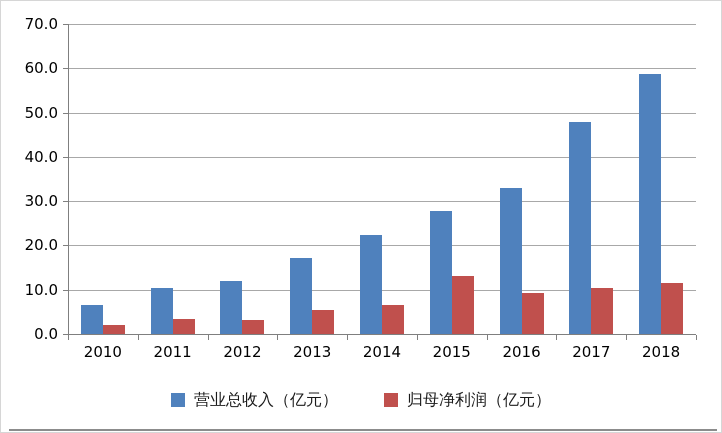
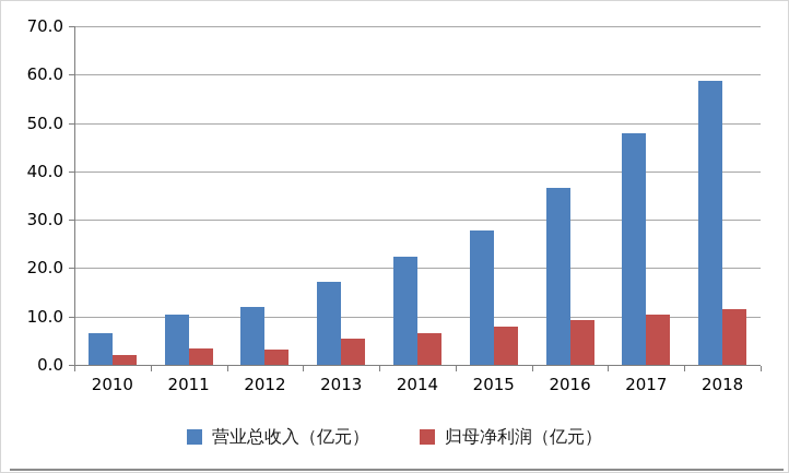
归母净利润（亿元）/2015: 13 -> 8
营业总收入（亿元）/2016: 33 -> 36
